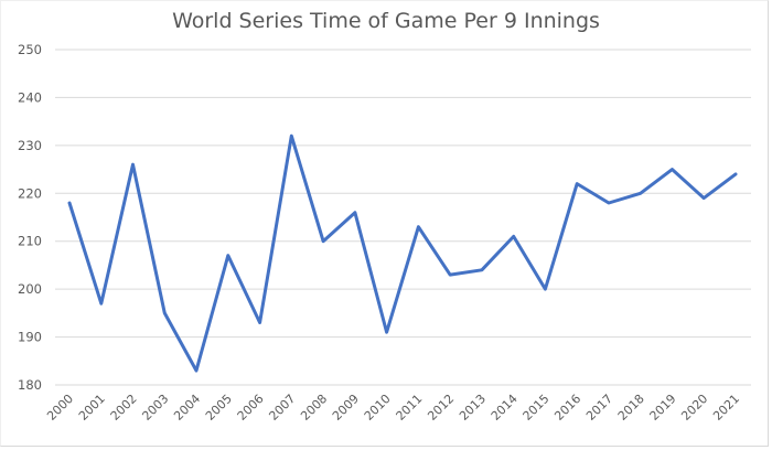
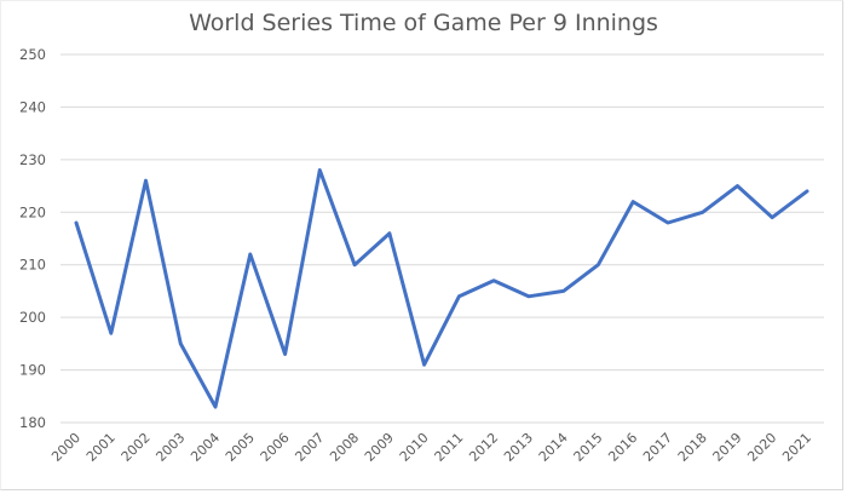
2005: 207 -> 212
2007: 232 -> 228
2011: 213 -> 204
2012: 203 -> 207
2014: 211 -> 205
2015: 200 -> 210
